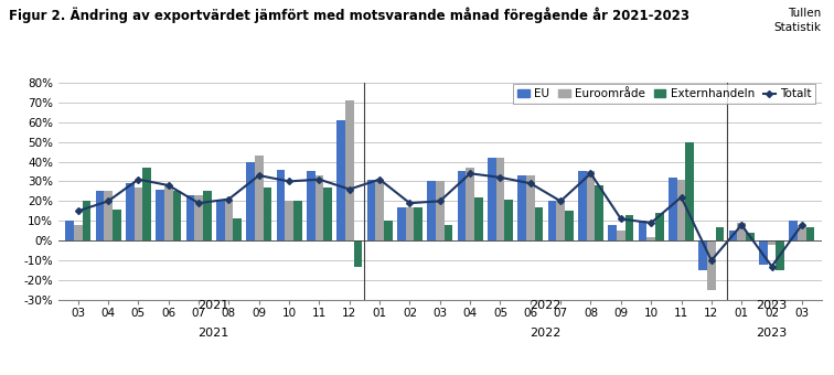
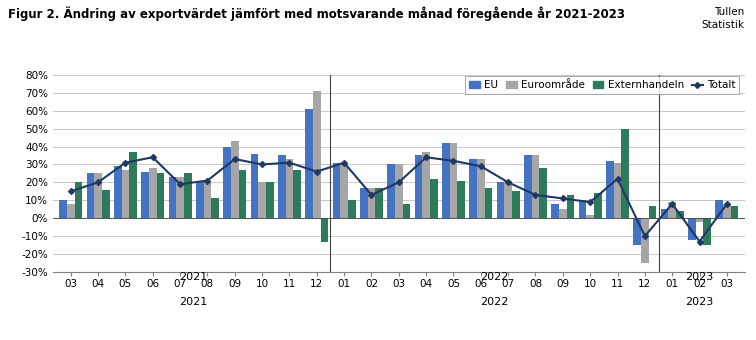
Totalt/06: 28% -> 34%
Totalt/02: 19% -> 13%
Totalt/08: 34% -> 13%
